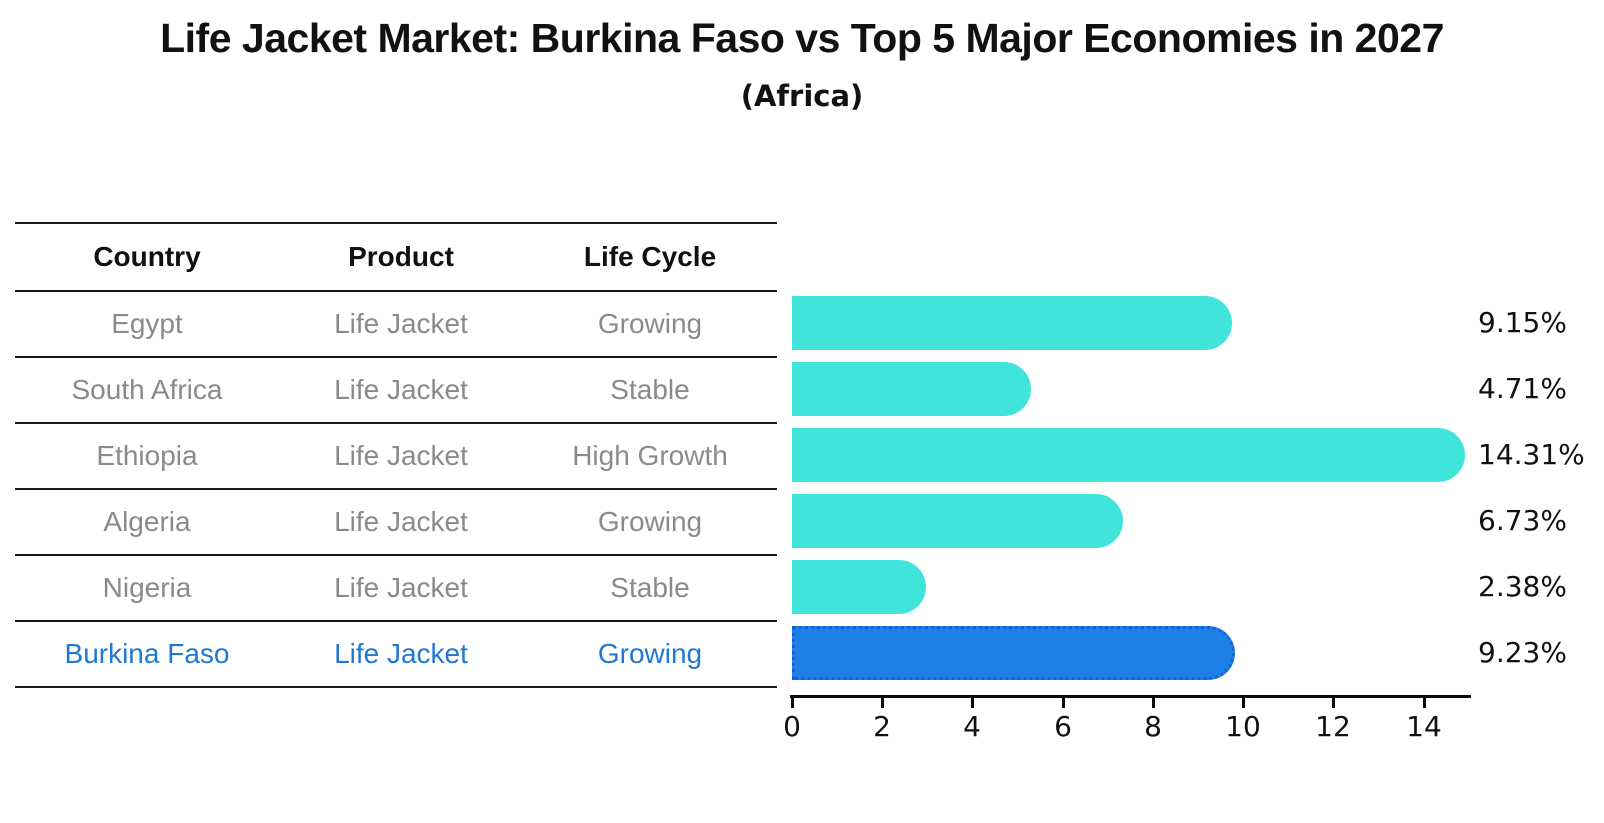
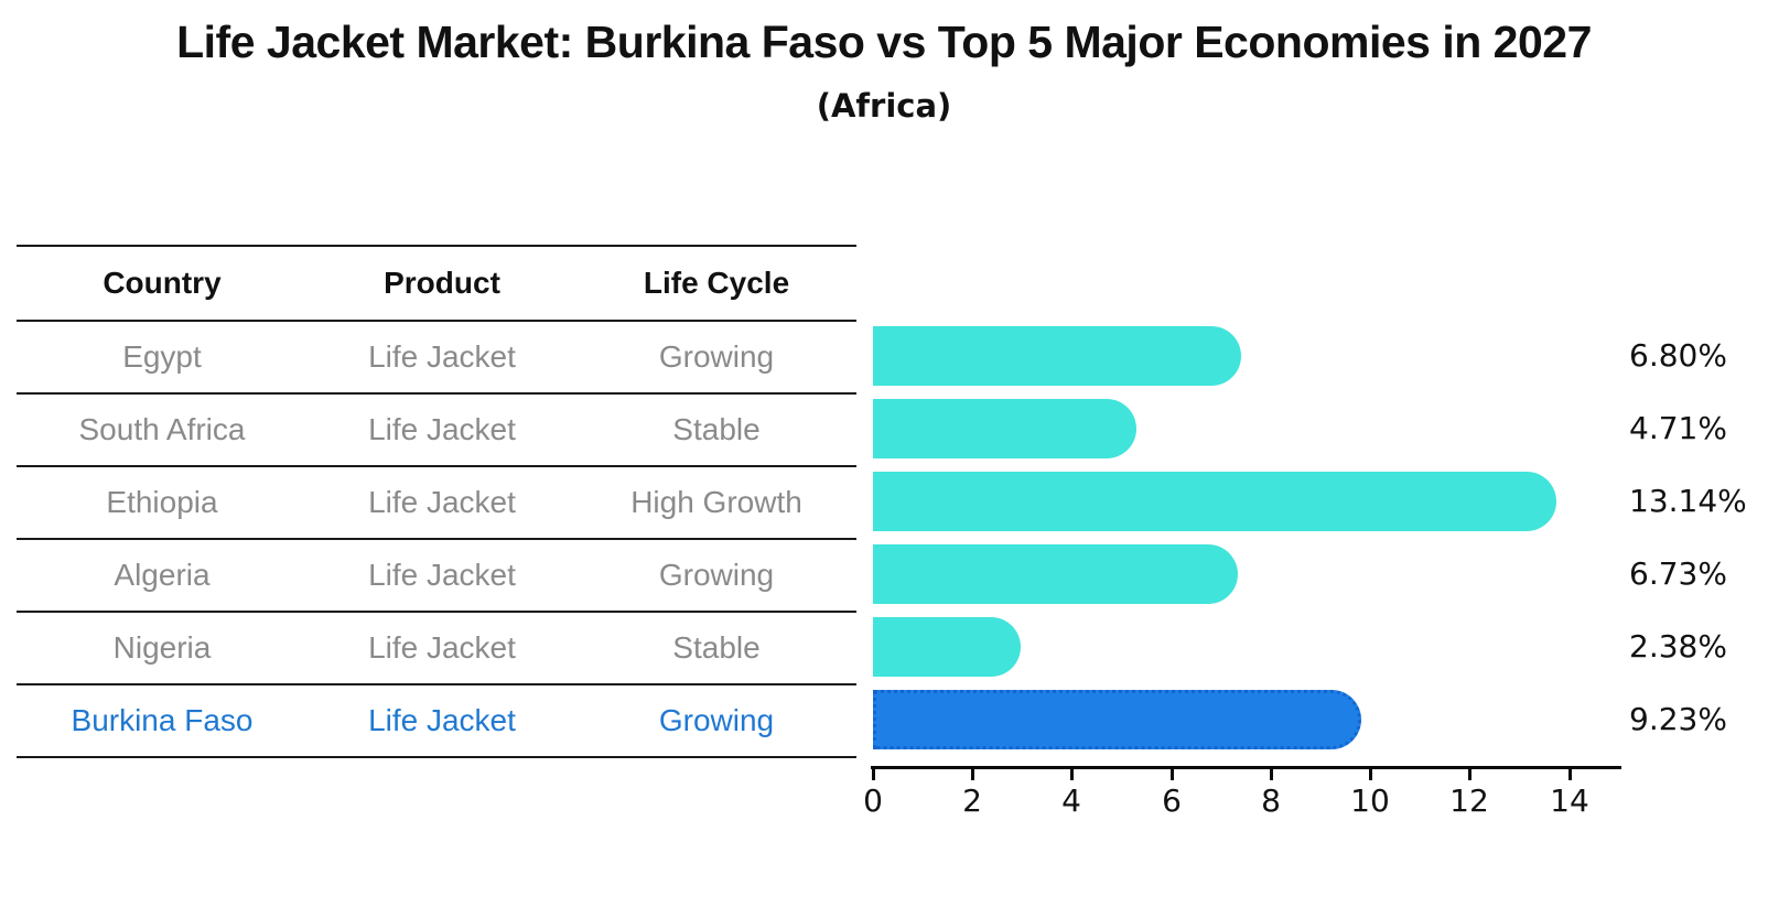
Egypt: 9.15% -> 6.80%
Ethiopia: 14.31% -> 13.14%
